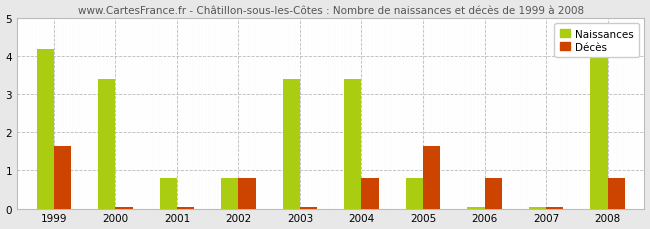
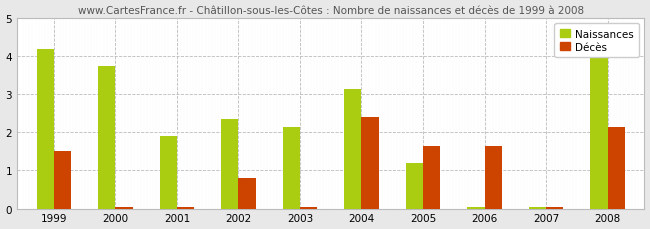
Décès/1999: 1.65 -> 1.50
Naissances/2000: 3.40 -> 3.75
Naissances/2001: 0.80 -> 1.90
Naissances/2002: 0.80 -> 2.35
Naissances/2003: 3.40 -> 2.15
Naissances/2004: 3.40 -> 3.15
Décès/2004: 0.80 -> 2.40
Naissances/2005: 0.80 -> 1.20
Décès/2006: 0.80 -> 1.65
Décès/2008: 0.80 -> 2.15
